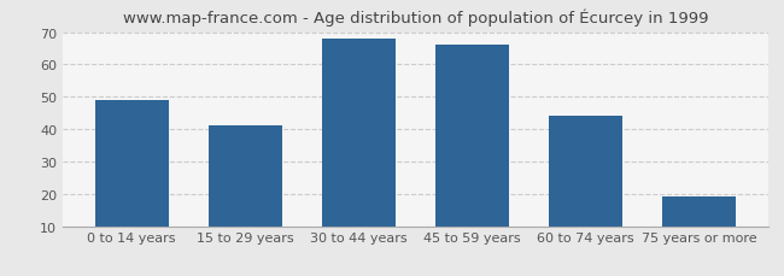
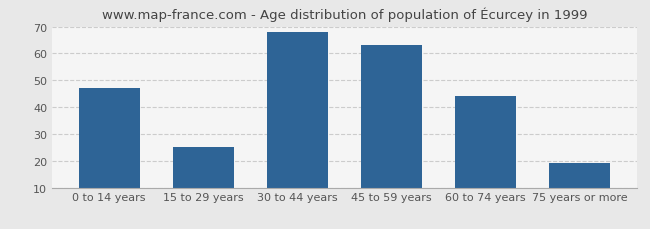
0 to 14 years: 49 -> 47
15 to 29 years: 41 -> 25
45 to 59 years: 66 -> 63
